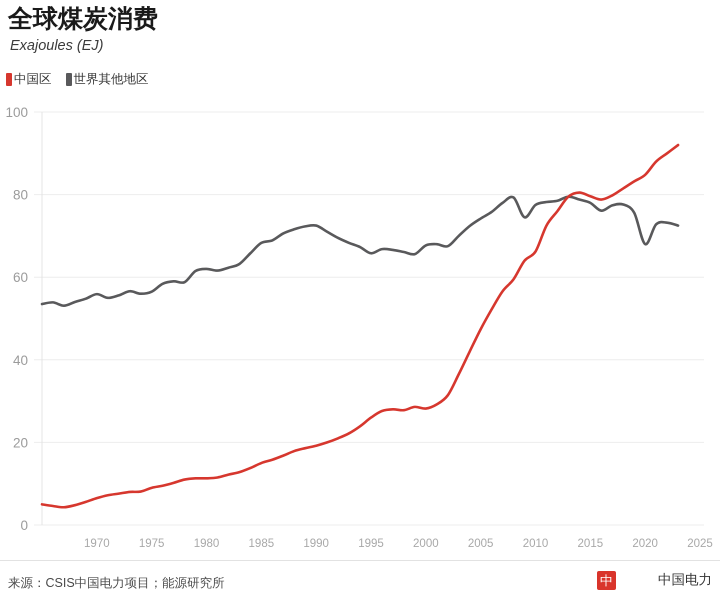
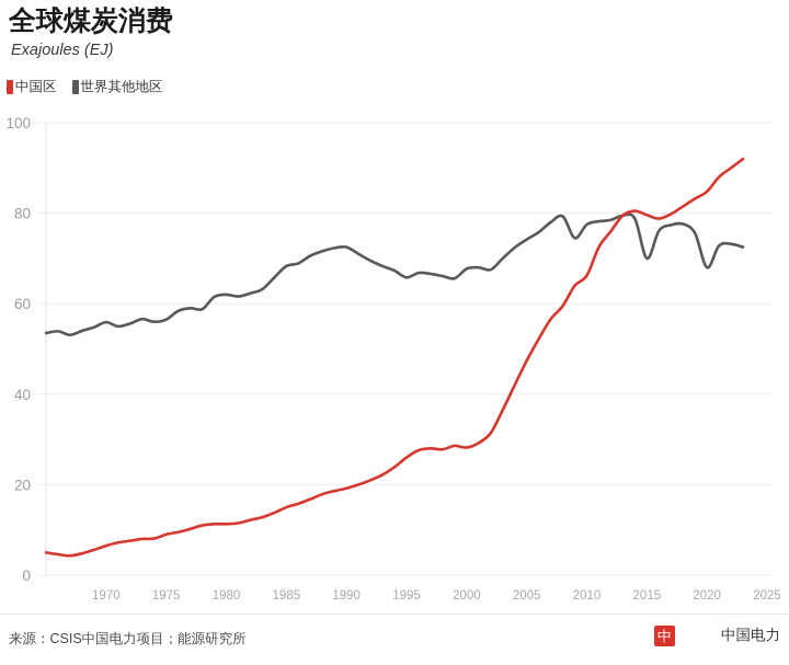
世界其他地区/2015: 78 -> 70
